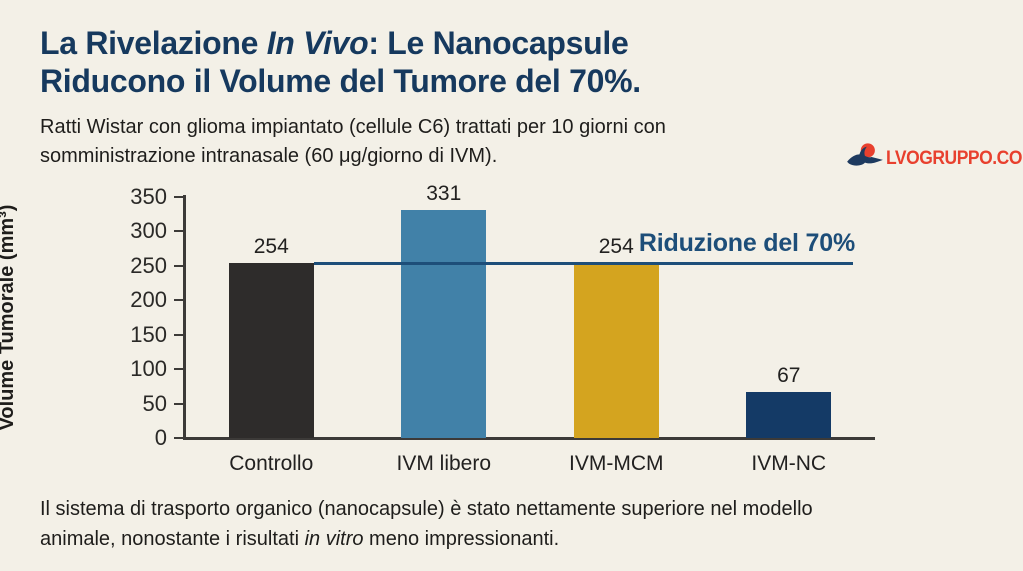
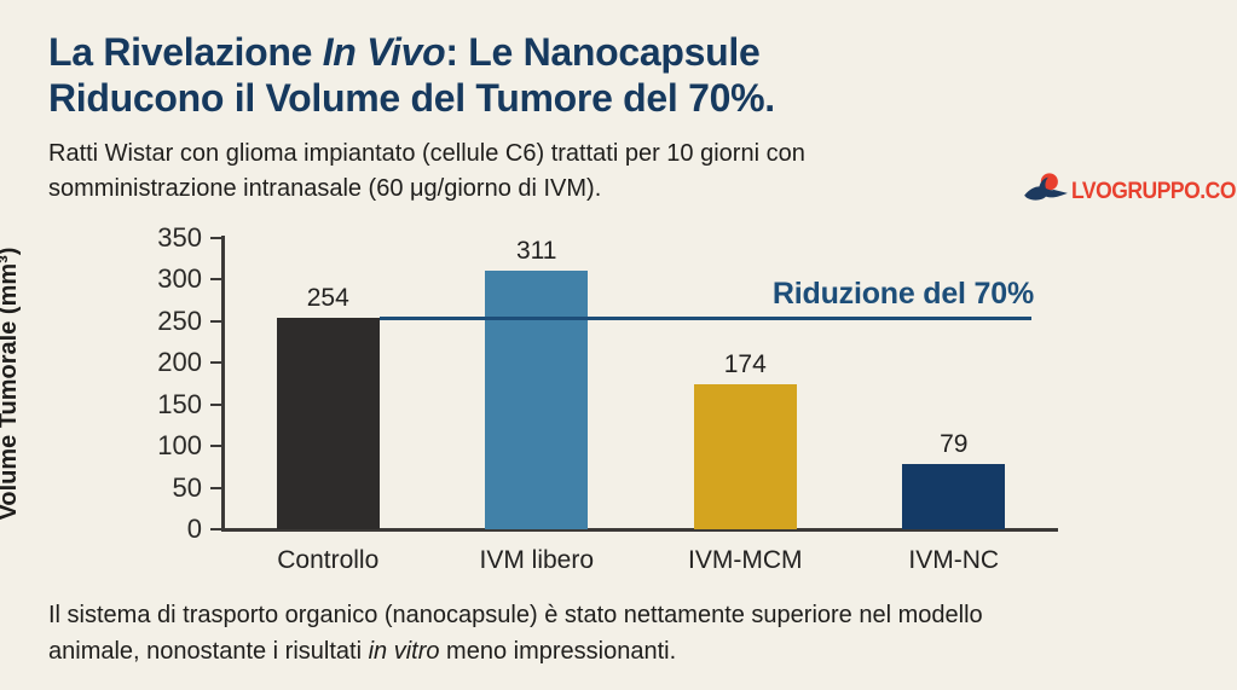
IVM libero: 331 -> 311
IVM-MCM: 254 -> 174
IVM-NC: 67 -> 79
